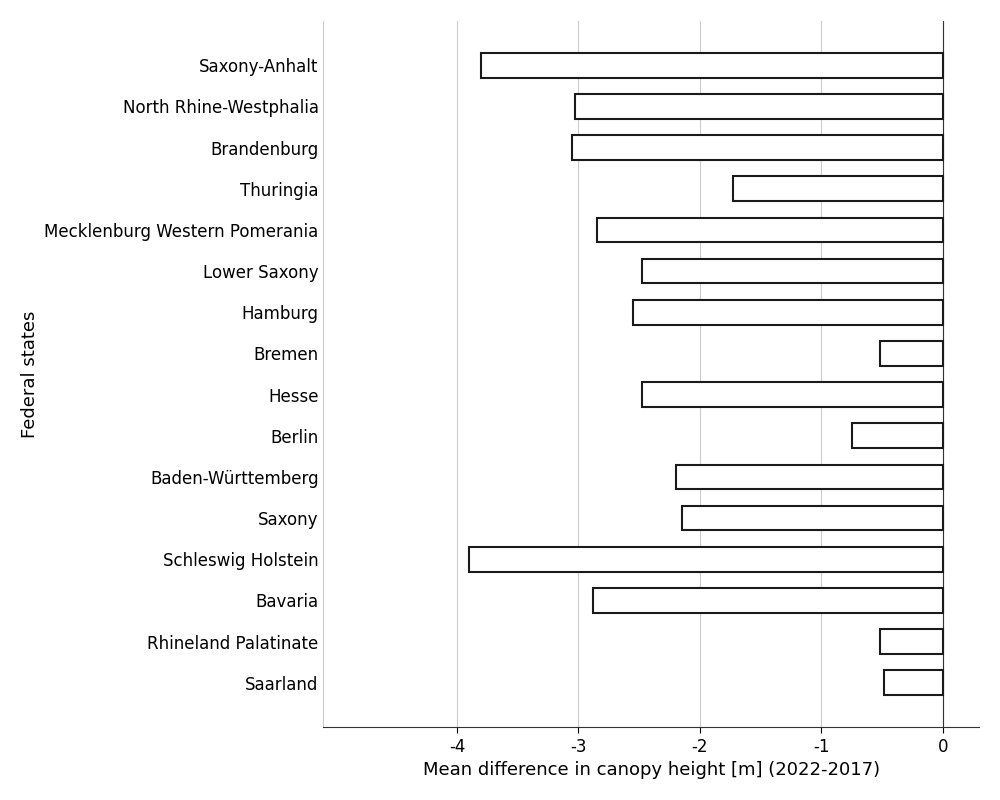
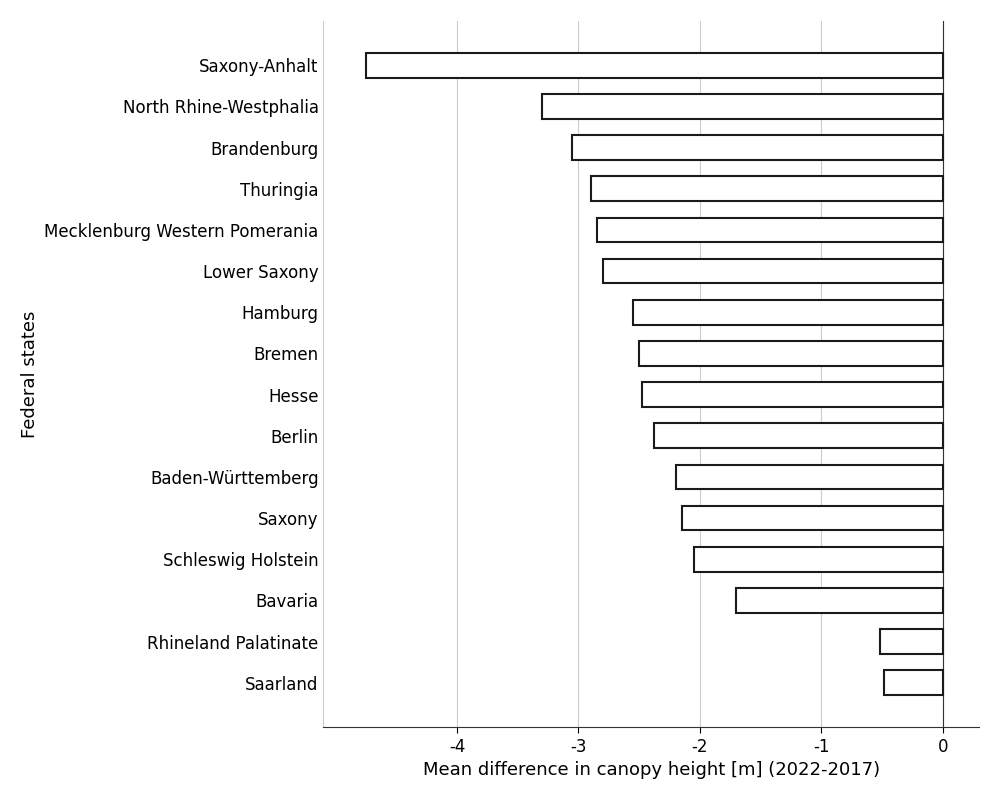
Saxony-Anhalt: -3.80 -> -4.75
North Rhine-Westphalia: -3.03 -> -3.30
Thuringia: -1.73 -> -2.90
Lower Saxony: -2.48 -> -2.80
Bremen: -0.52 -> -2.50
Berlin: -0.75 -> -2.38
Schleswig Holstein: -3.90 -> -2.05
Bavaria: -2.88 -> -1.70
